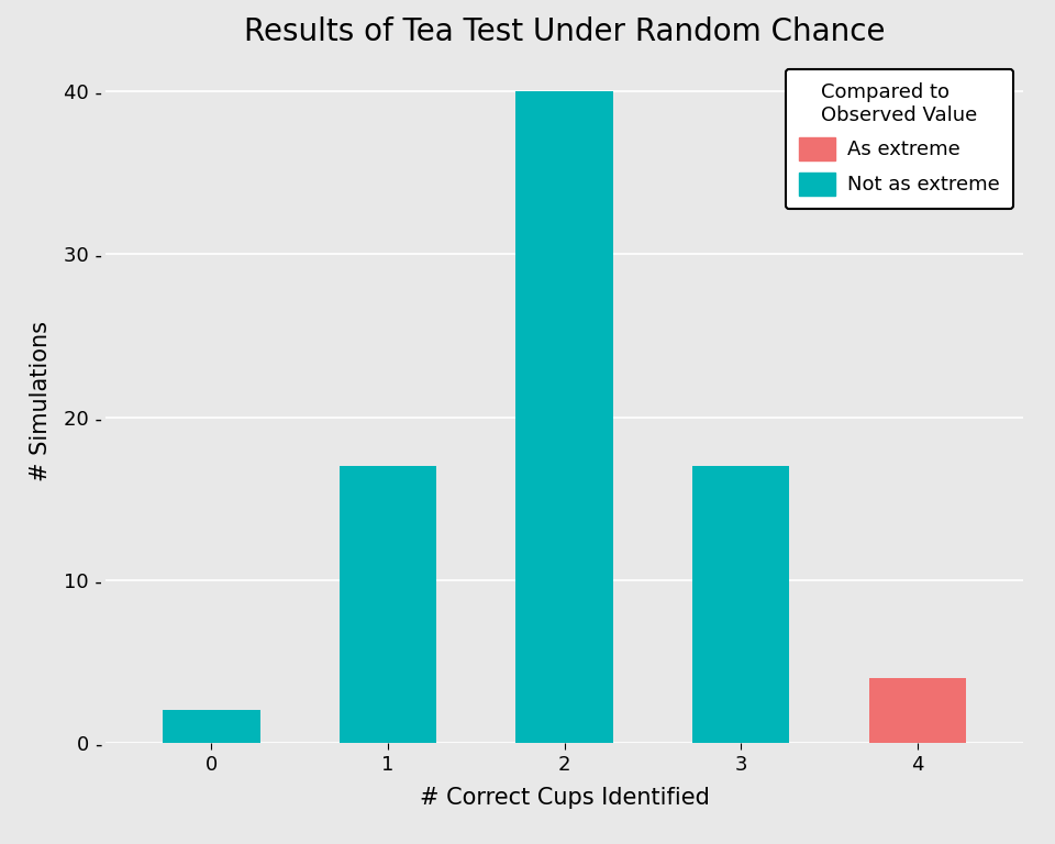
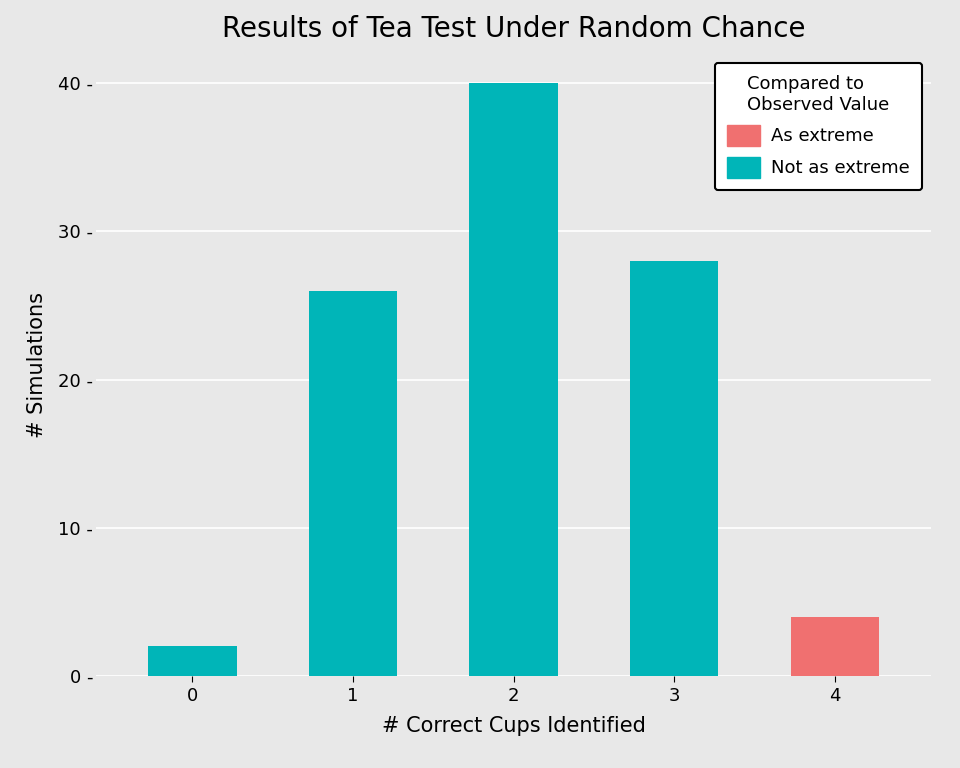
1: 17 - -> 26 -
3: 17 - -> 28 -
